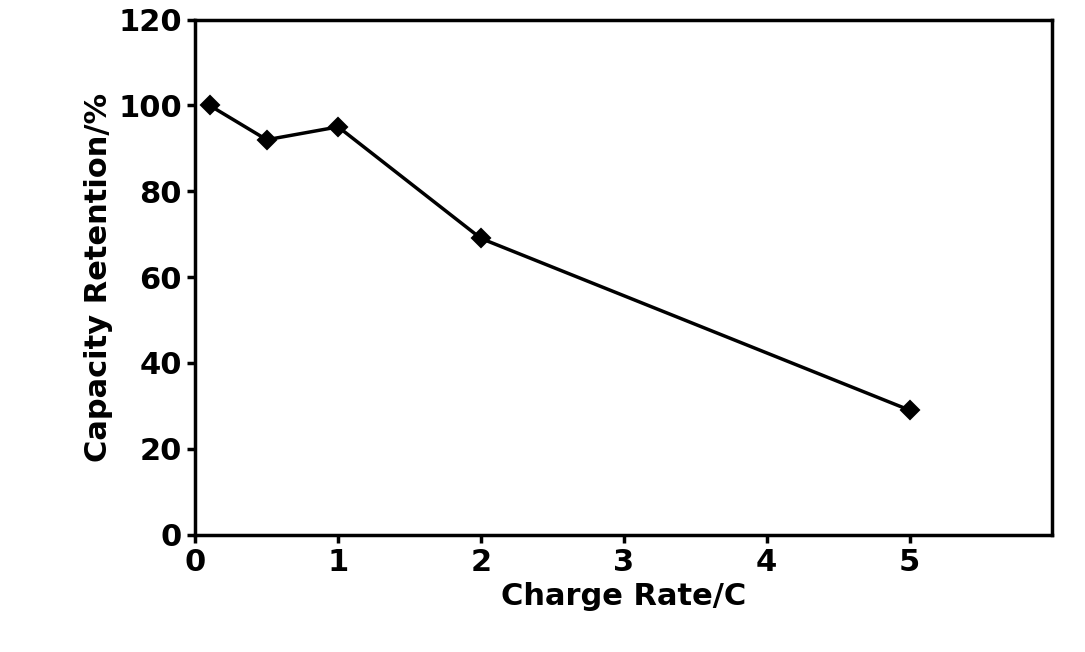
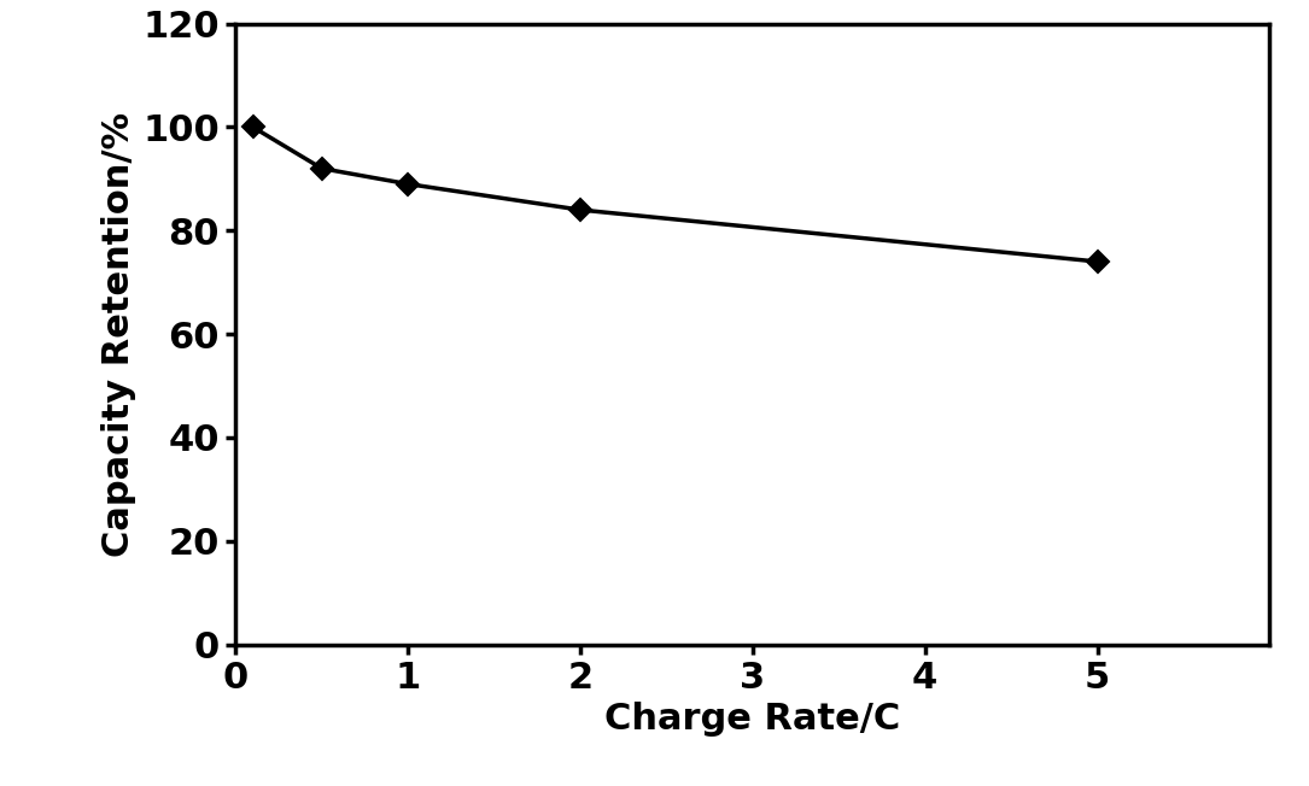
1: 95 -> 89
2: 69 -> 84
5: 29 -> 74
